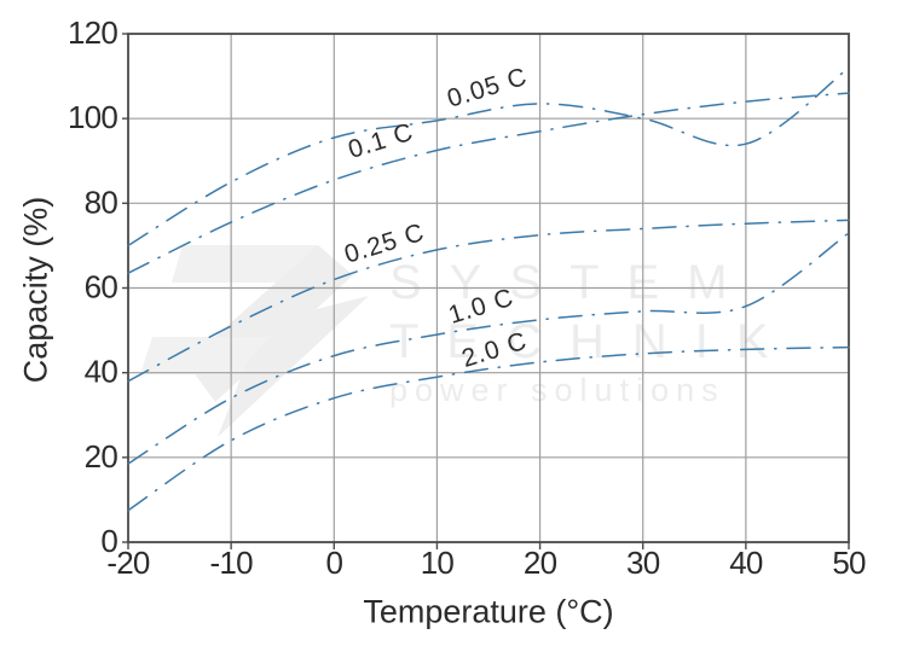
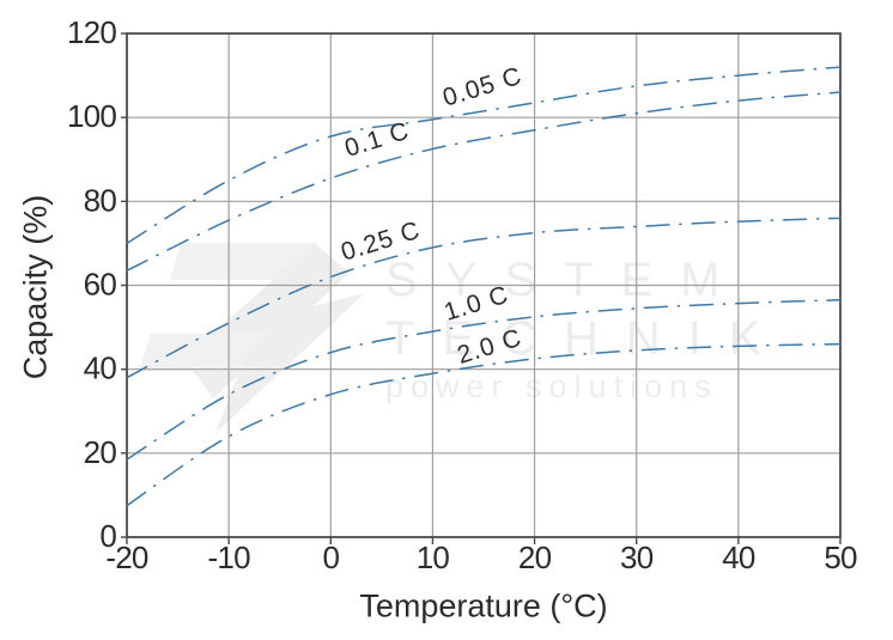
0.05 C/30: 100 -> 108
0.05 C/40: 94 -> 110
1.0 C/50: 73 -> 56
